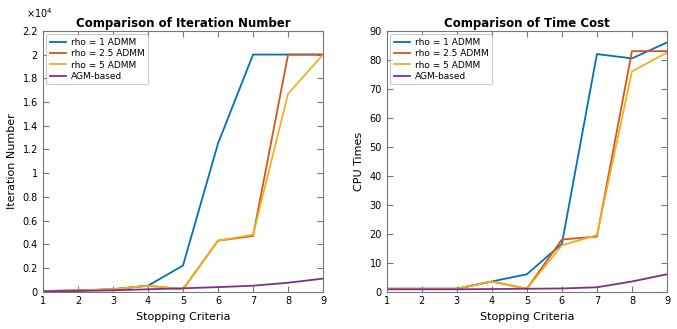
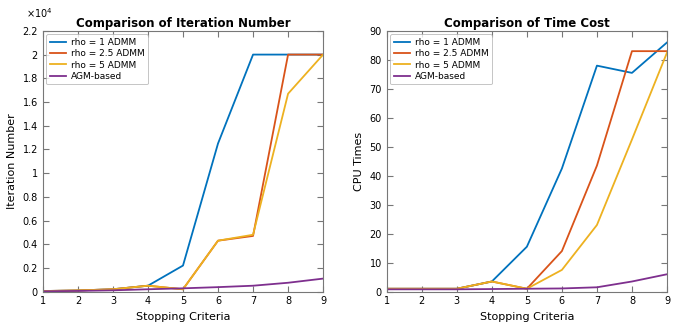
Comparison of Time Cost/rho = 1 ADMM/5: 6.0 -> 15.5
Comparison of Time Cost/rho = 1 ADMM/6: 16.5 -> 42.5
Comparison of Time Cost/rho = 2.5 ADMM/6: 18.0 -> 14.0
Comparison of Time Cost/rho = 5 ADMM/6: 16.0 -> 7.5
Comparison of Time Cost/rho = 1 ADMM/7: 82.0 -> 78.0
Comparison of Time Cost/rho = 2.5 ADMM/7: 19.0 -> 43.5
Comparison of Time Cost/rho = 5 ADMM/7: 19.5 -> 23.0
Comparison of Time Cost/rho = 1 ADMM/8: 80.5 -> 75.5
Comparison of Time Cost/rho = 5 ADMM/8: 76.0 -> 52.5
